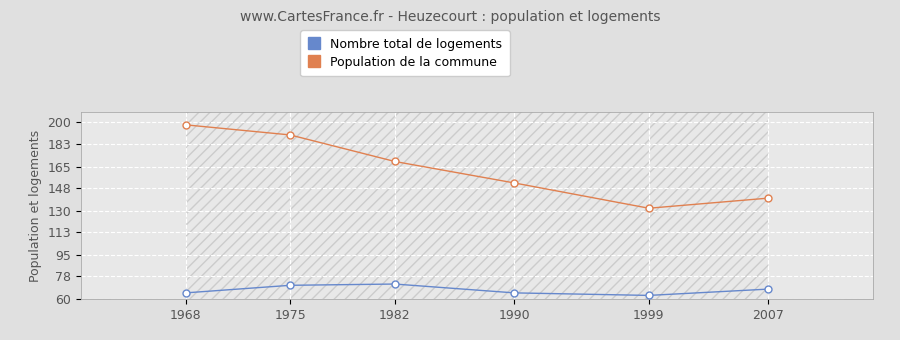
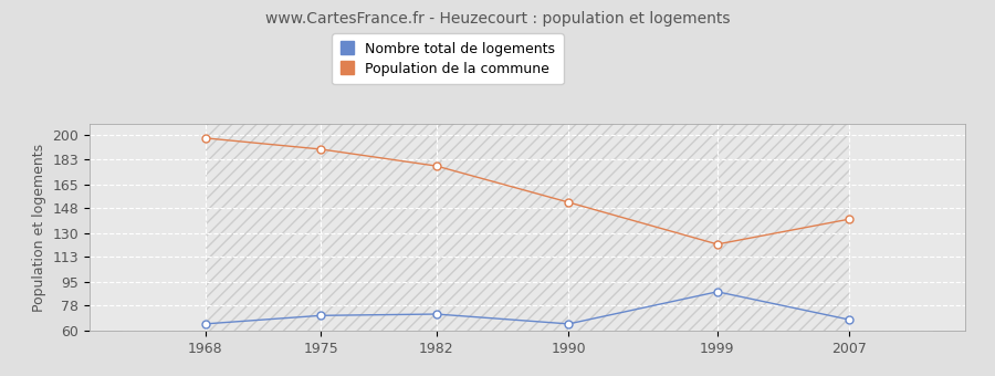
Population de la commune/1982: 169 -> 178
Nombre total de logements/1999: 63 -> 88
Population de la commune/1999: 132 -> 122
